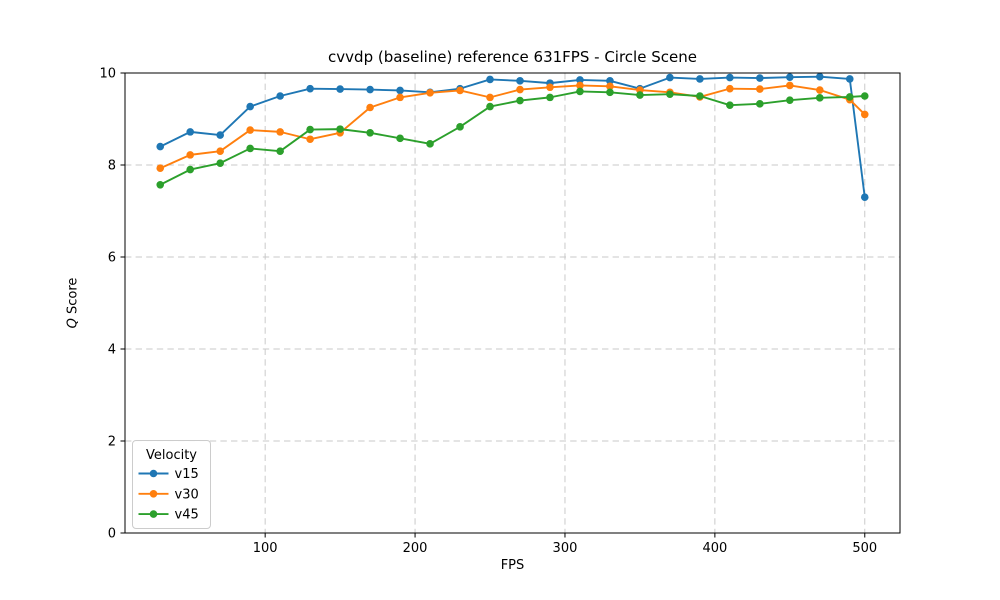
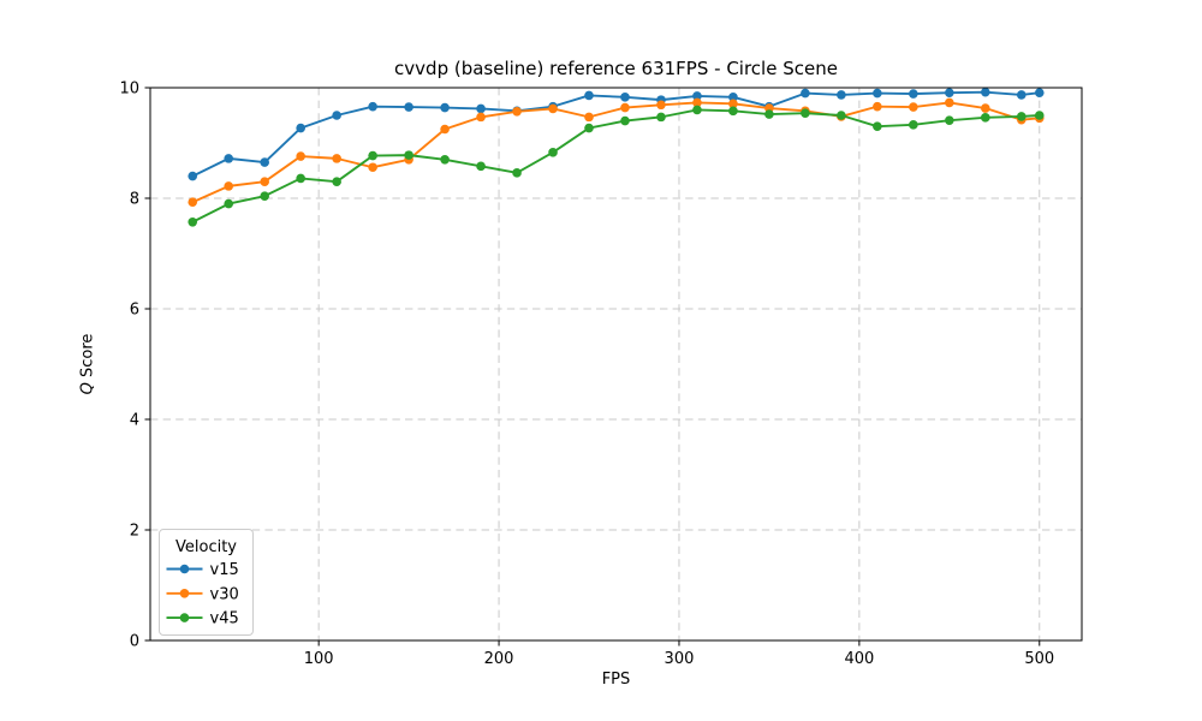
v15/500: 7.3 -> 9.9
v30/500: 9.1 -> 9.4
